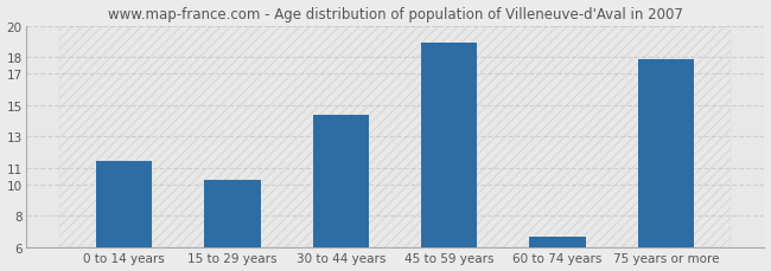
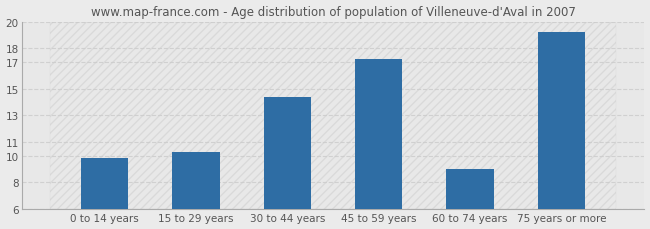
0 to 14 years: 11.5 -> 9.8
45 to 59 years: 18.9 -> 17.2
60 to 74 years: 6.7 -> 9.0
75 years or more: 17.9 -> 19.2
